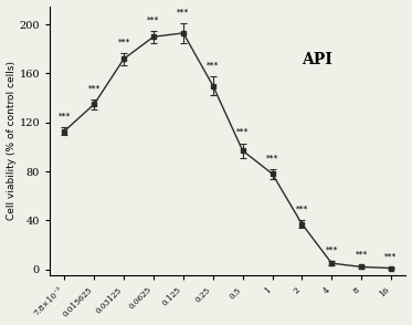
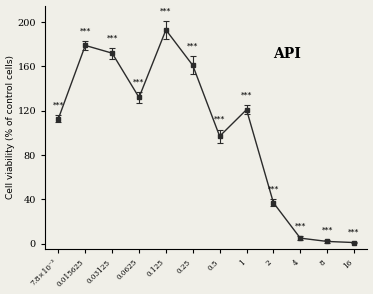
0.015625: 135 -> 179
0.0625: 190 -> 132
0.25: 150 -> 161
1: 78 -> 121
